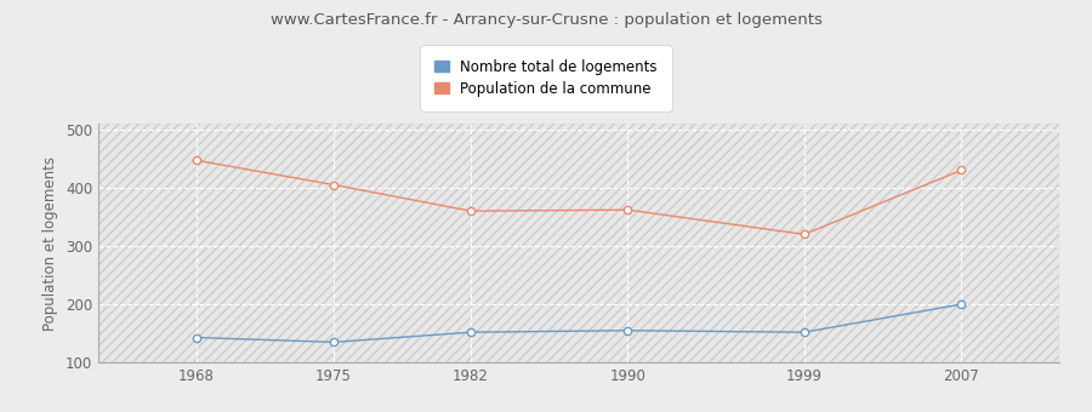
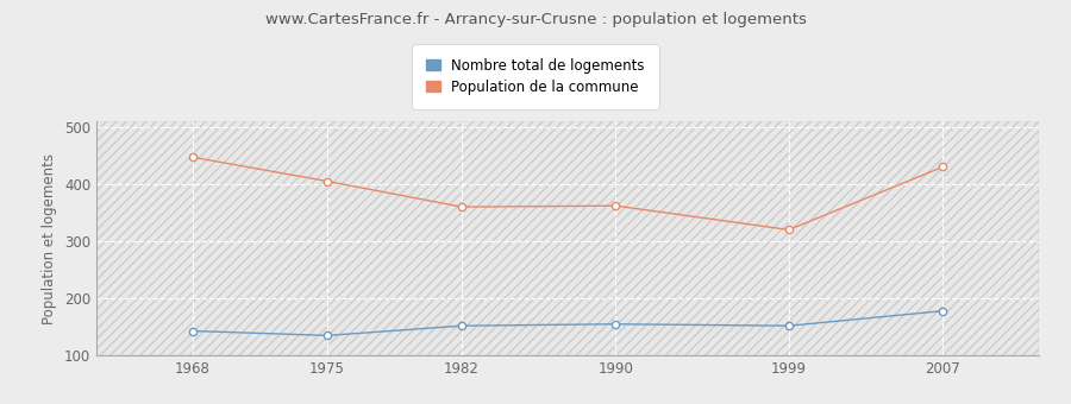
Nombre total de logements/2007: 200 -> 178
